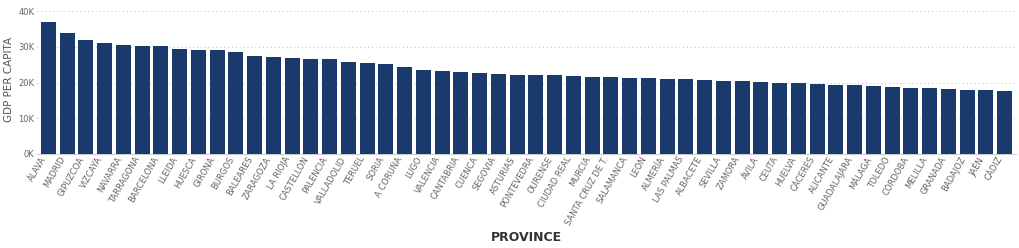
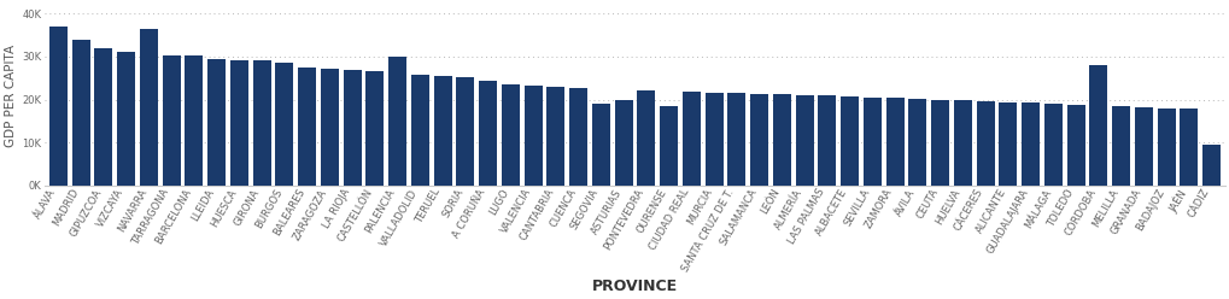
NAVARRA: 30.5K -> 36.5K
PALENCIA: 26.5K -> 30.0K
SEGOVIA: 22.5K -> 19.0K
ASTURIAS: 22.2K -> 20.0K
OURENSE: 22.0K -> 18.5K
CÓRDOBA: 18.6K -> 28.0K
CÁDIZ: 17.5K -> 9.5K
